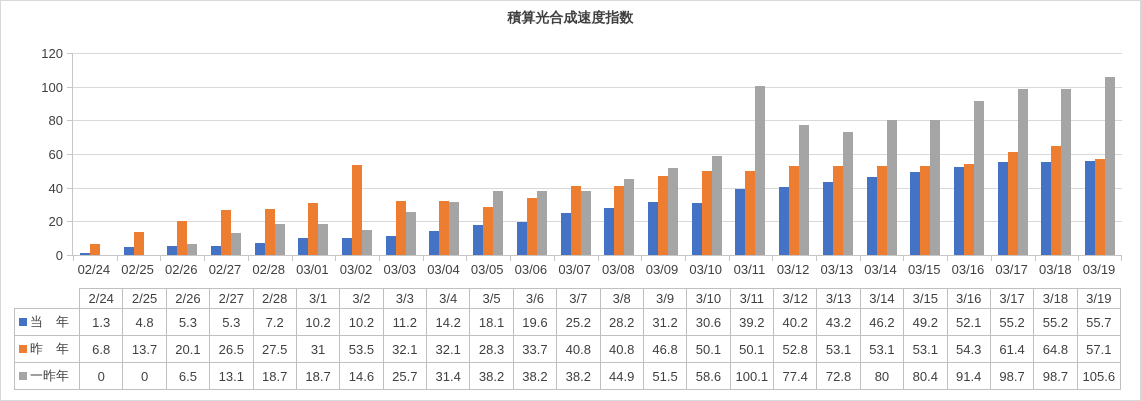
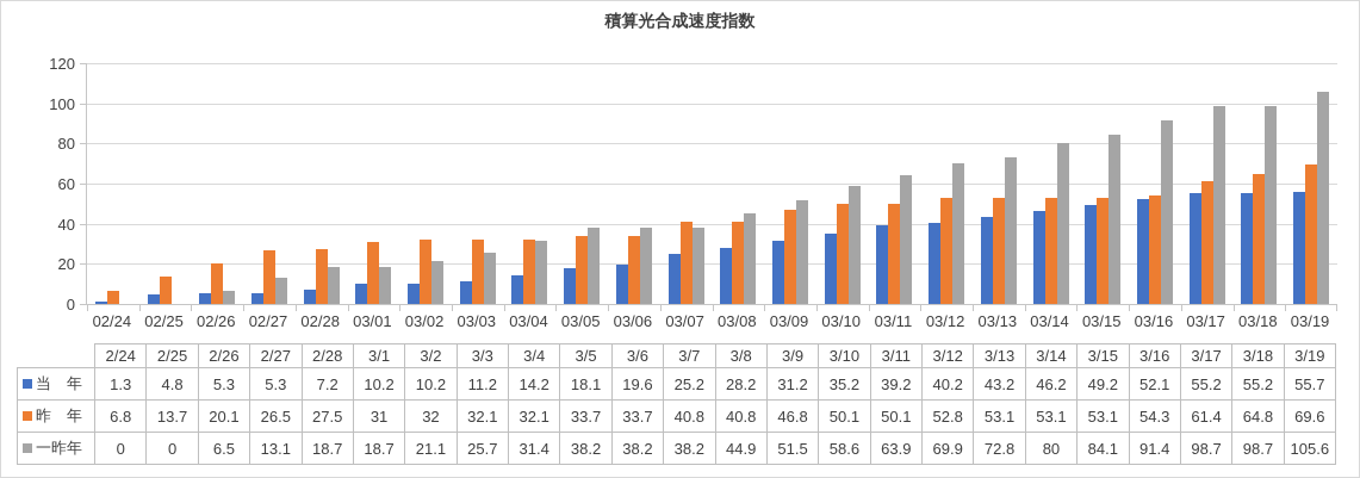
昨 年/03/02: 53.5 -> 32
一昨年/03/02: 14.6 -> 21.1
昨 年/03/05: 28.3 -> 33.7
当 年/03/10: 30.6 -> 35.2
一昨年/03/11: 100.1 -> 63.9
一昨年/03/12: 77.4 -> 69.9
一昨年/03/15: 80.4 -> 84.1
昨 年/03/19: 57.1 -> 69.6
